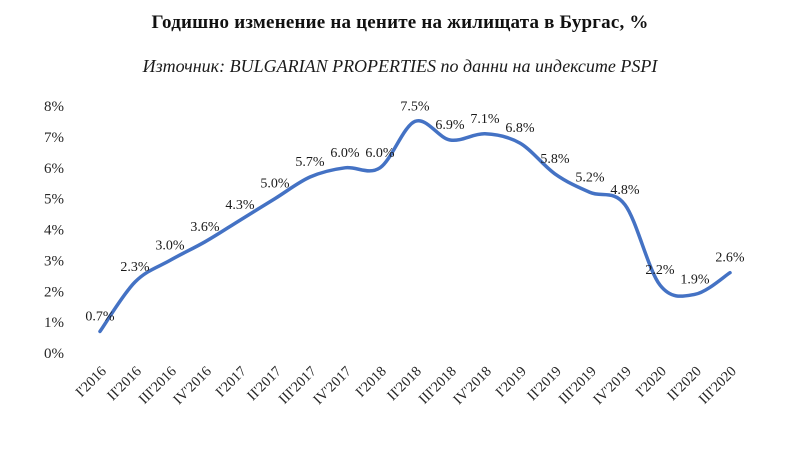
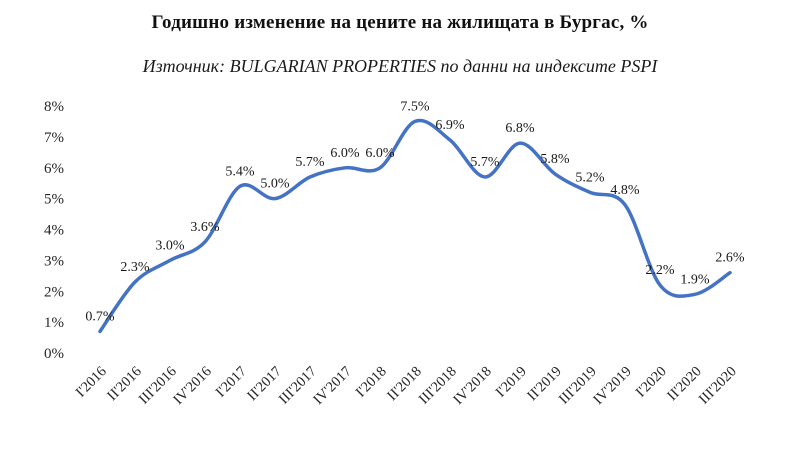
I'2017: 4.3% -> 5.4%
IV'2018: 7.1% -> 5.7%
